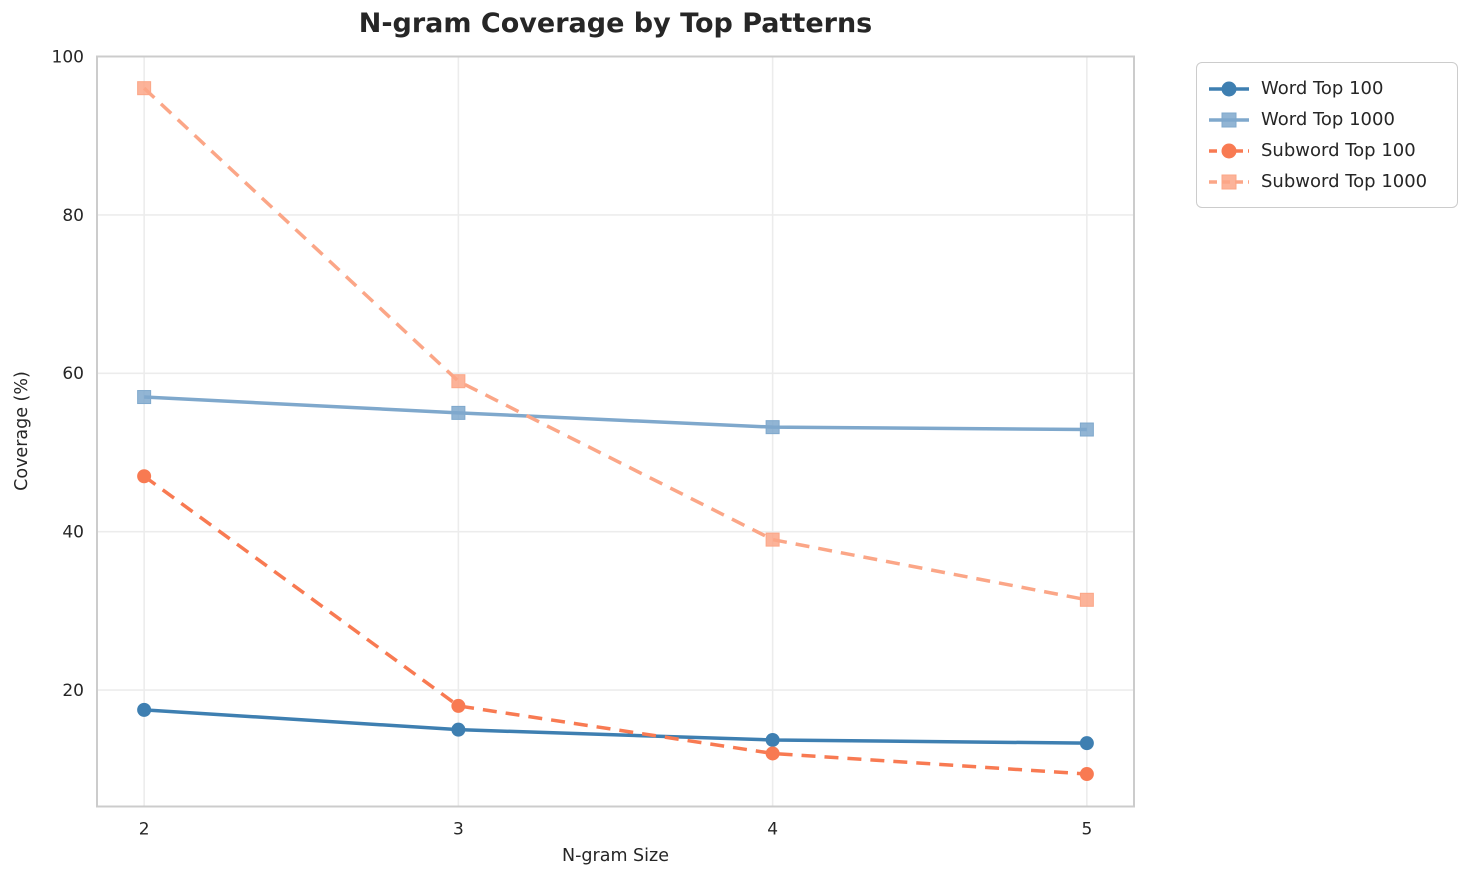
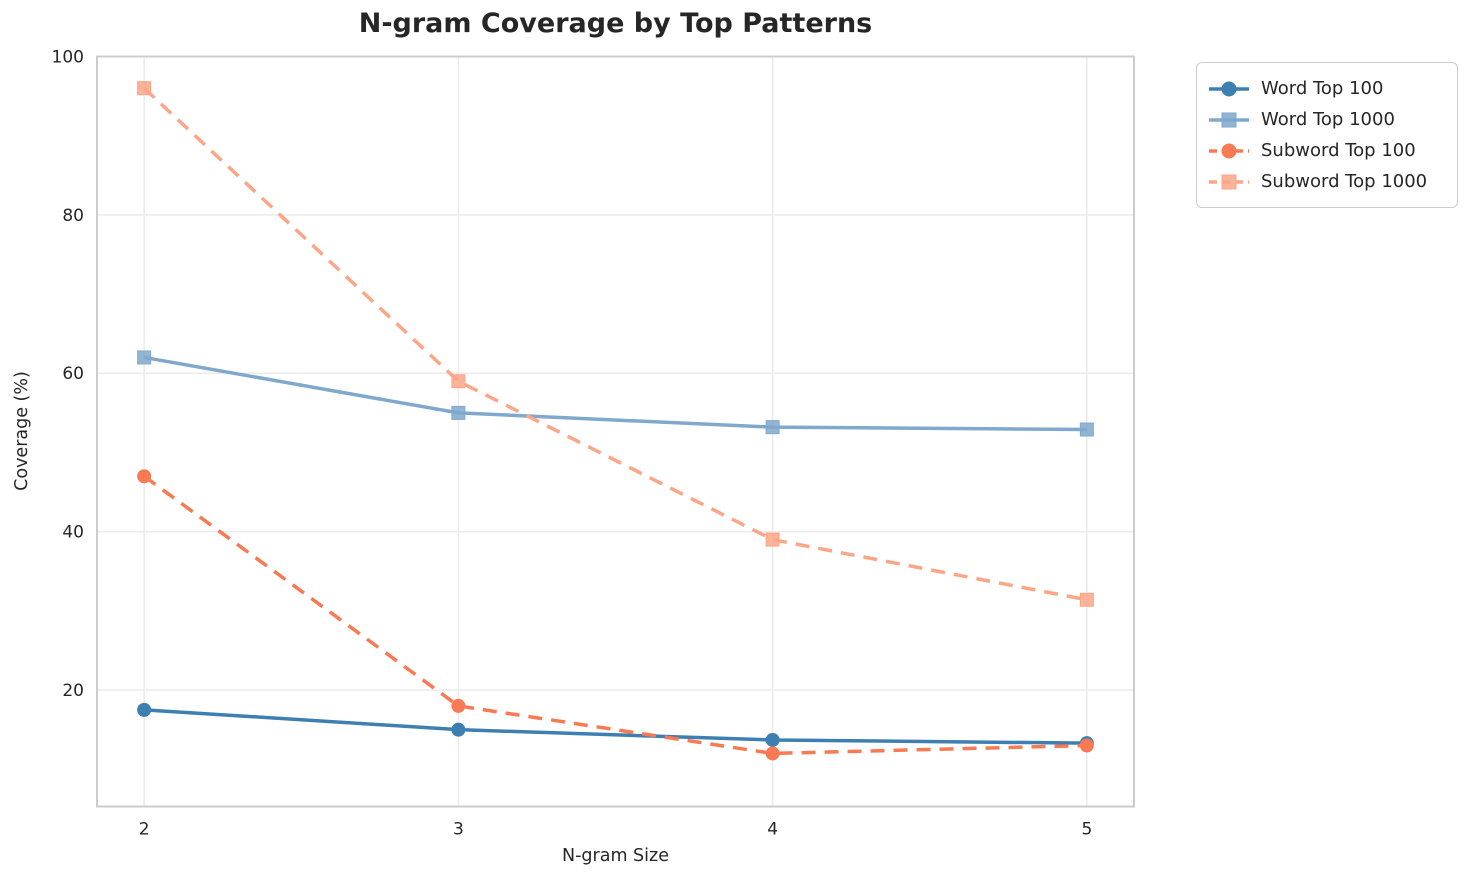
Word Top 1000/2: 57 -> 62
Subword Top 100/5: 9 -> 13
